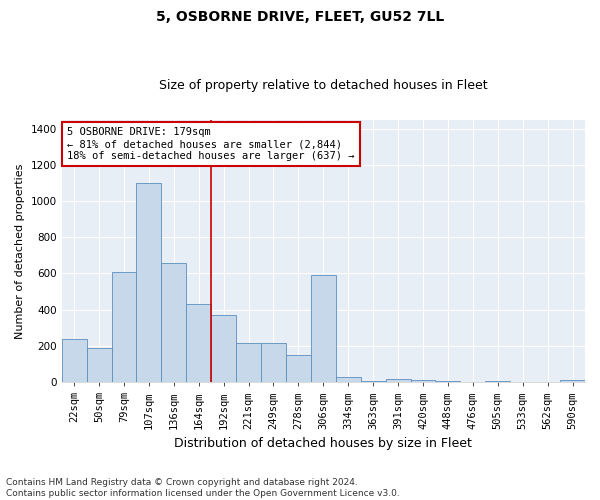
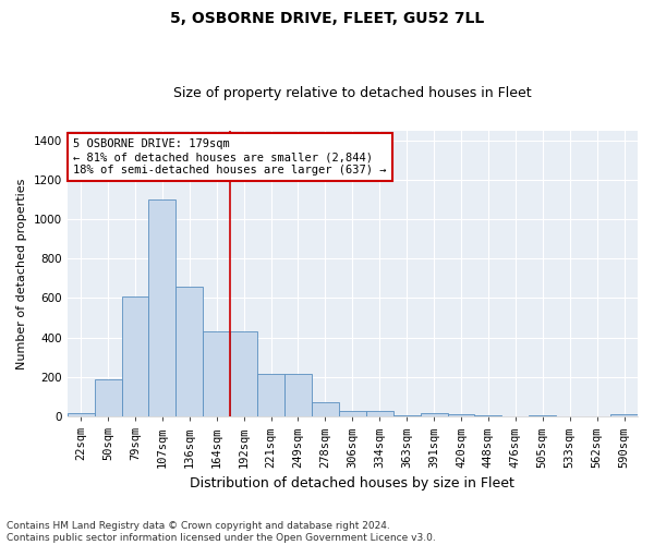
22sqm: 240 -> 20
192sqm: 370 -> 430
278sqm: 150 -> 80
306sqm: 590 -> 30
